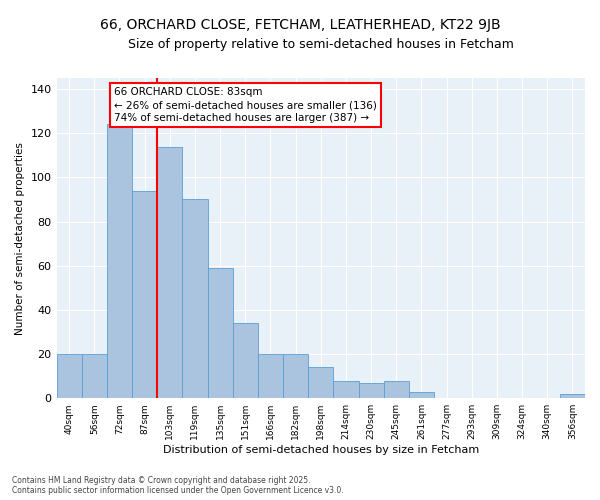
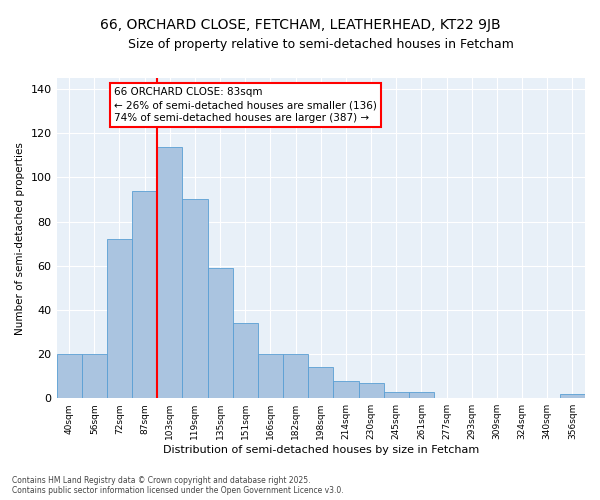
72sqm: 124 -> 72
245sqm: 8 -> 3
